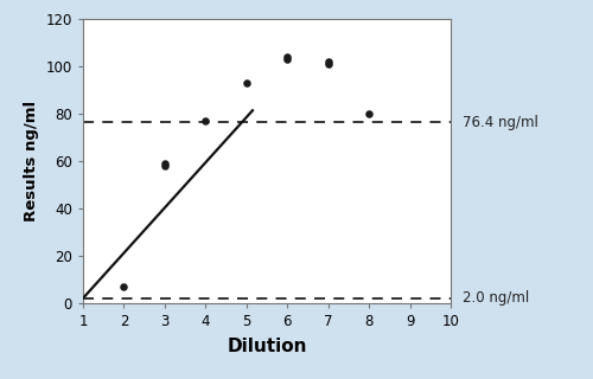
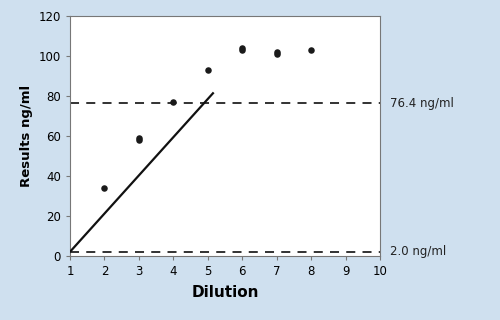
2: 7 -> 34
8: 80 -> 103
